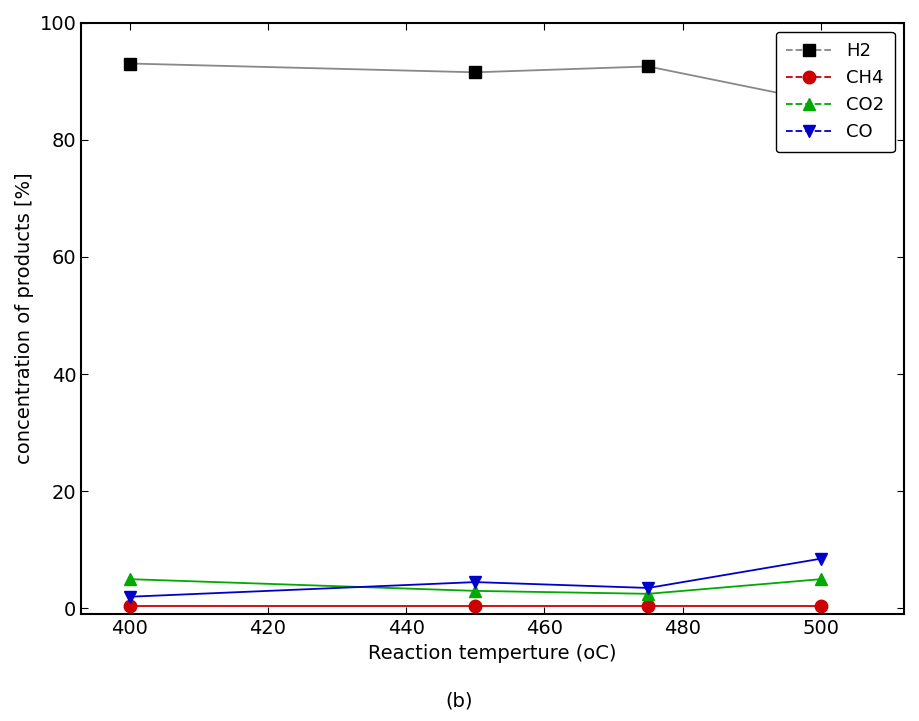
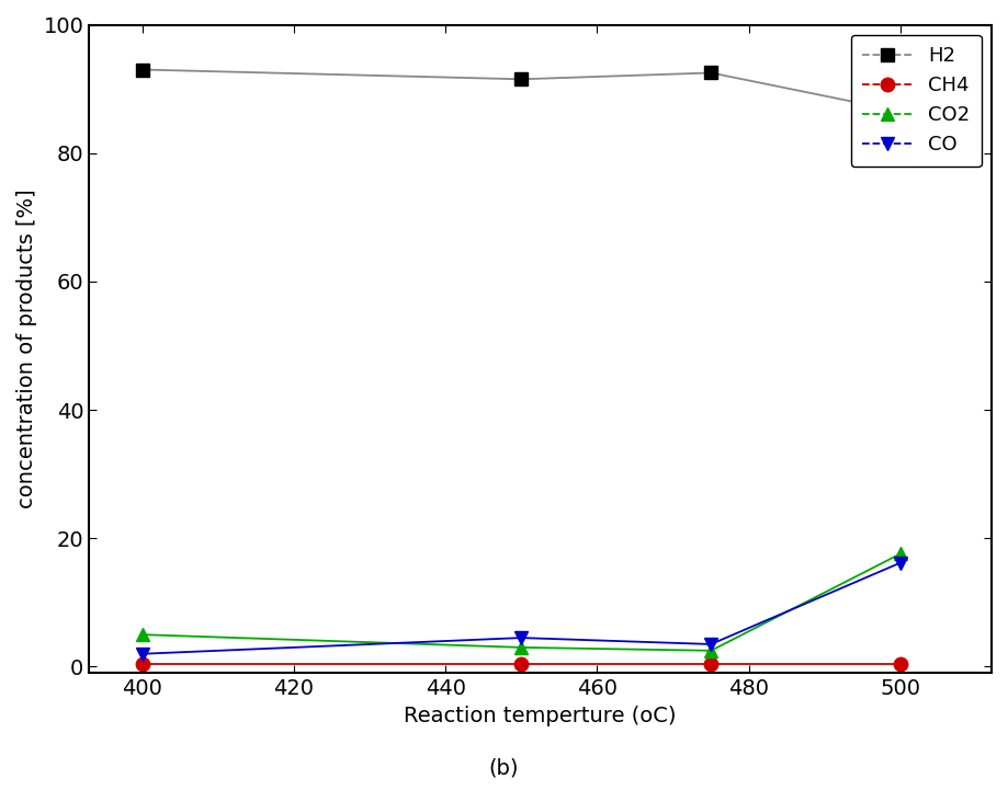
CO2/500: 5.0 -> 17.6
CO/500: 8.5 -> 16.2
